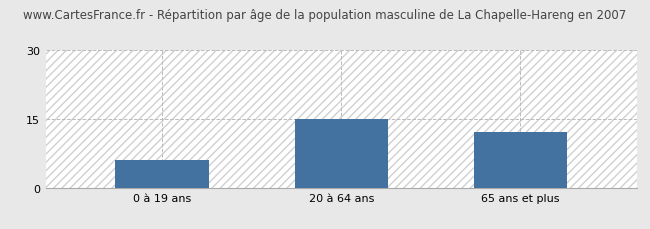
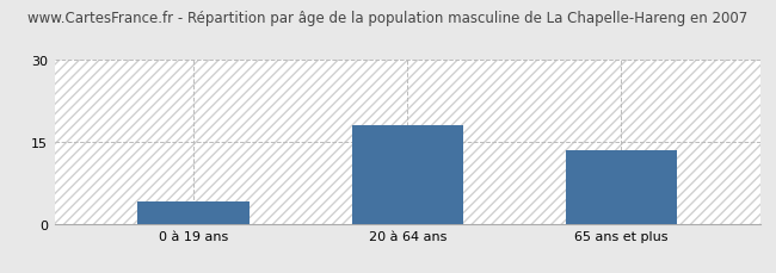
0 à 19 ans: 6.0 -> 4.0
20 à 64 ans: 15.0 -> 18.0
65 ans et plus: 12.0 -> 13.5
